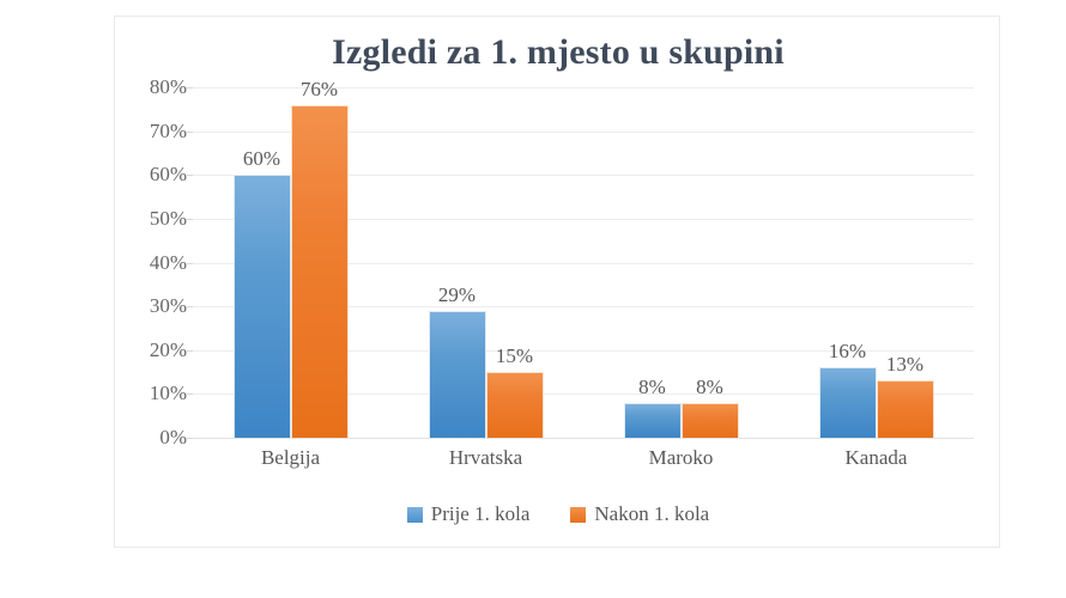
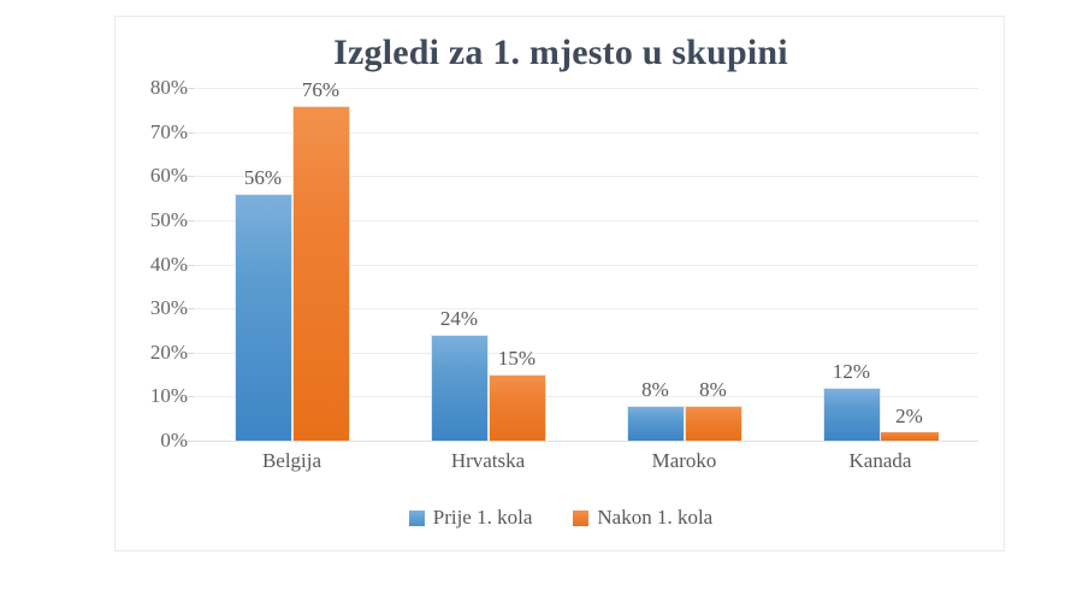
Prije 1. kola/Belgija: 60% -> 56%
Prije 1. kola/Hrvatska: 29% -> 24%
Prije 1. kola/Kanada: 16% -> 12%
Nakon 1. kola/Kanada: 13% -> 2%
